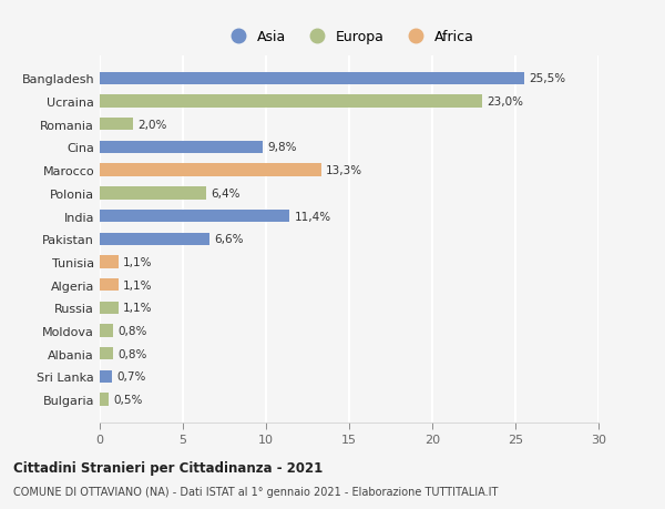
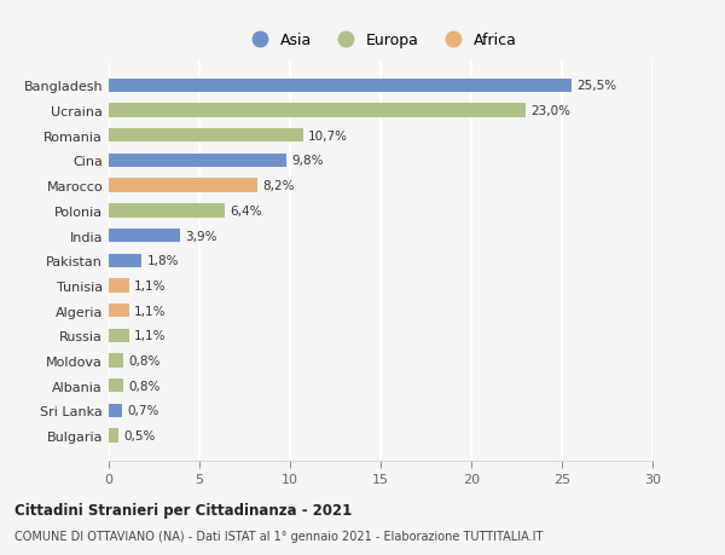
Romania: 2,0% -> 10,7%
Marocco: 13,3% -> 8,2%
India: 11,4% -> 3,9%
Pakistan: 6,6% -> 1,8%
